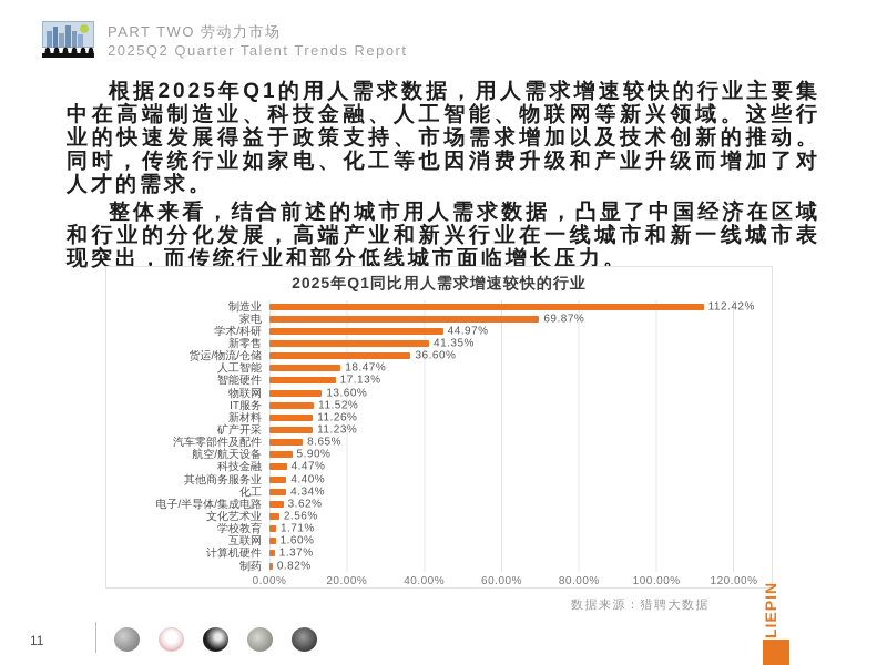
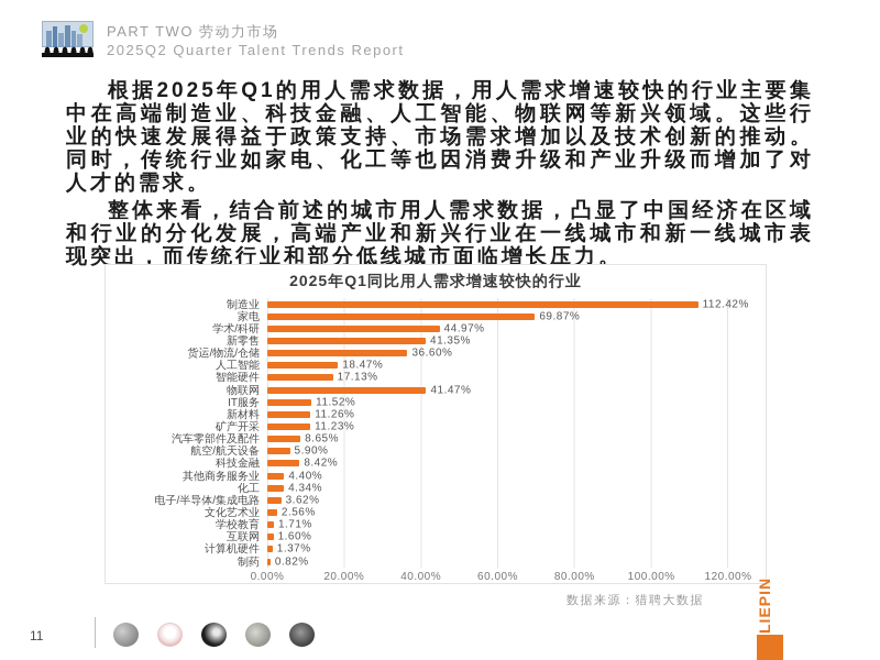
物联网: 13.60% -> 41.47%
科技金融: 4.47% -> 8.42%
